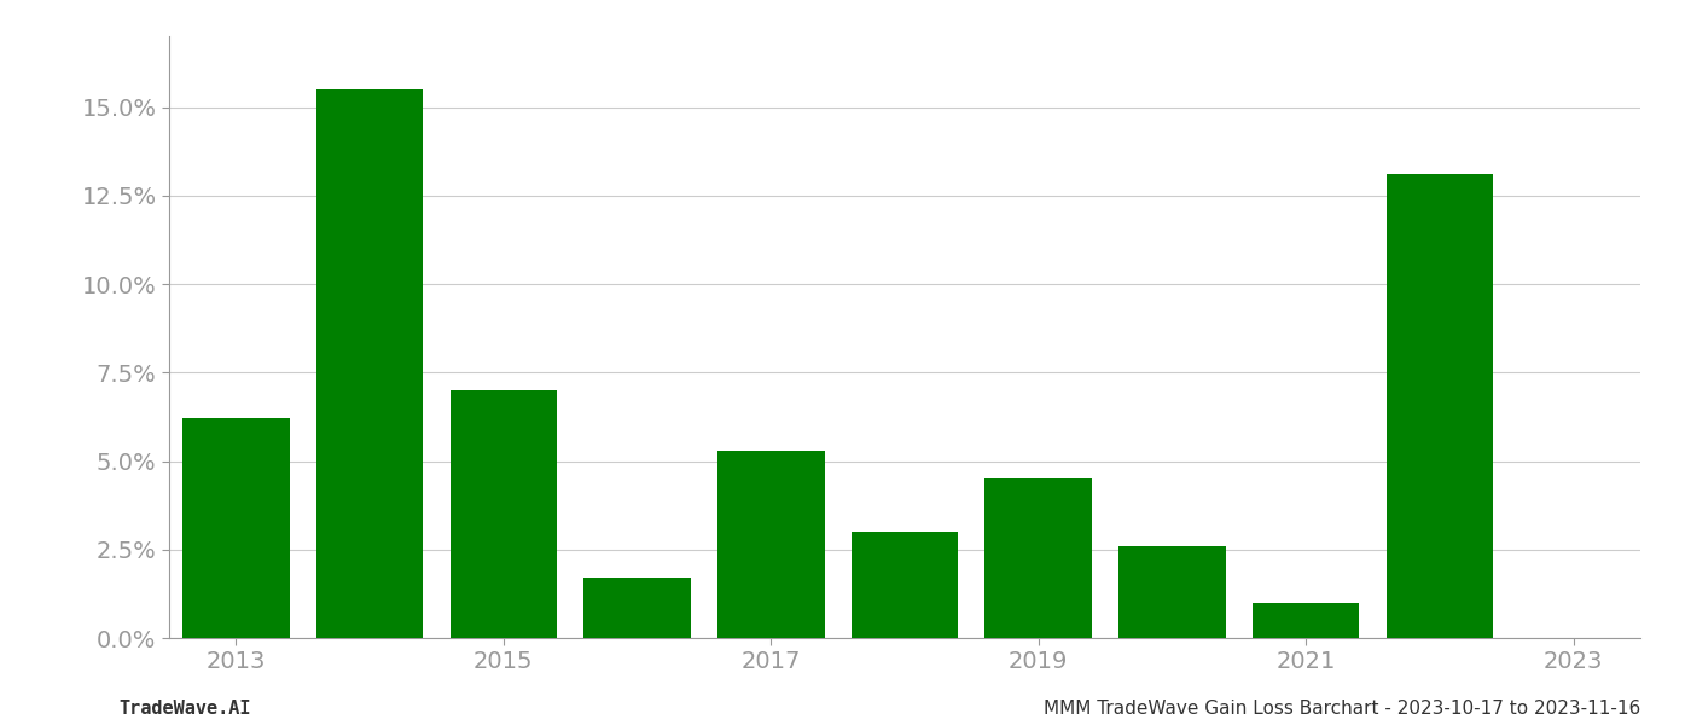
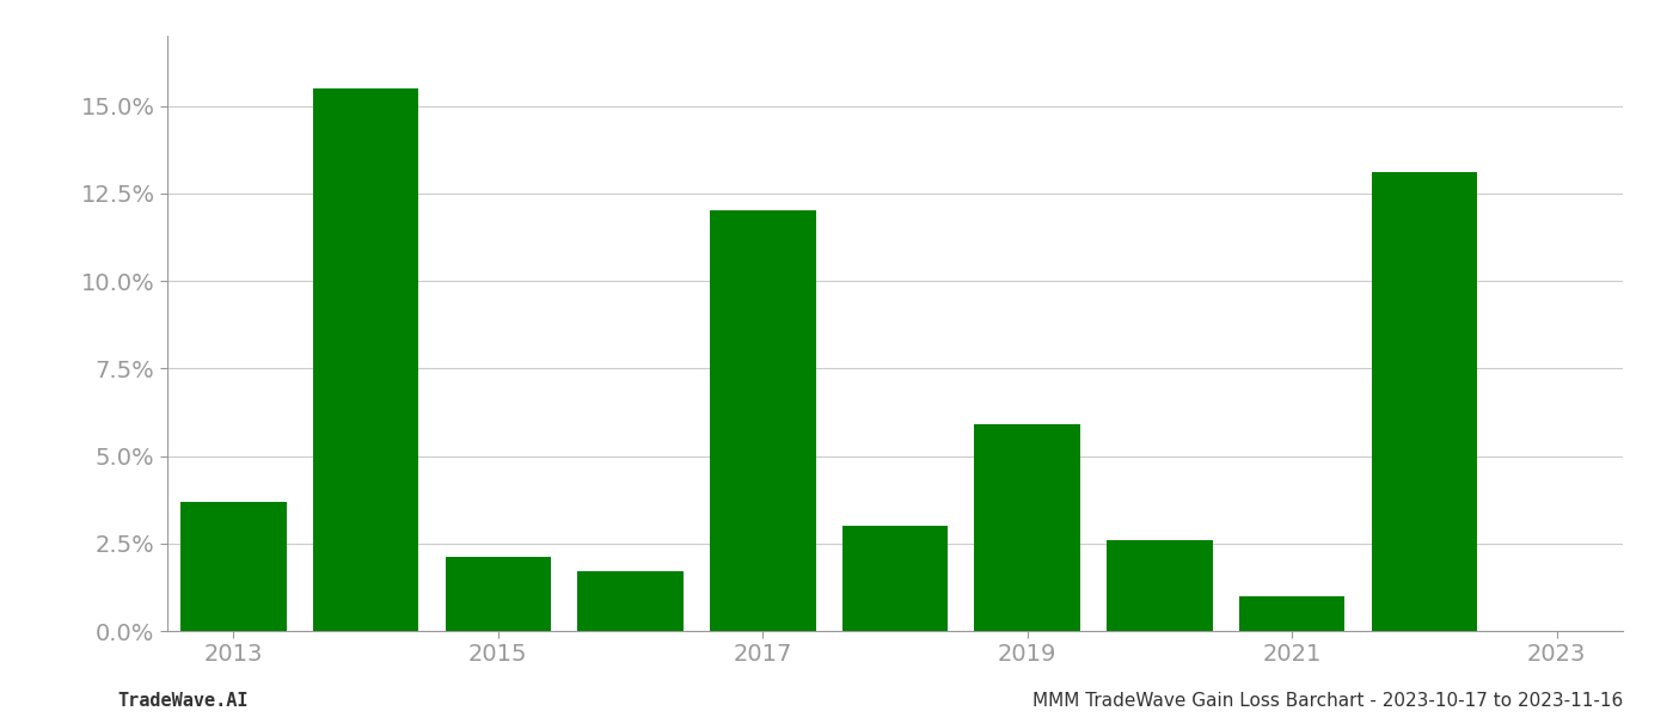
2013: 6.2% -> 3.7%
2015: 7.0% -> 2.1%
2017: 5.3% -> 12.0%
2019: 4.5% -> 5.9%
